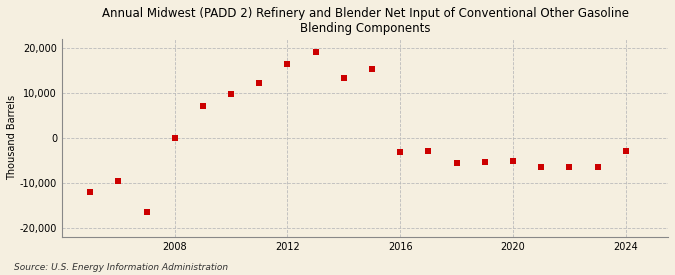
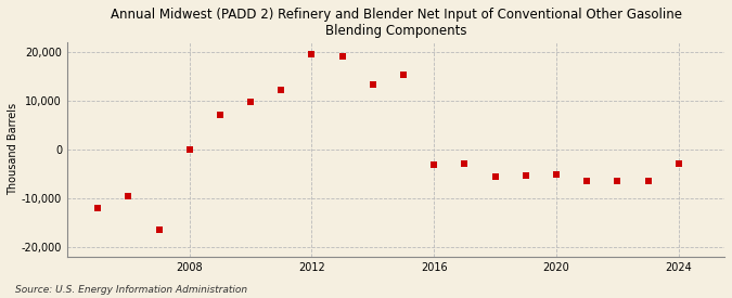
2012: 16,500 -> 19,500
